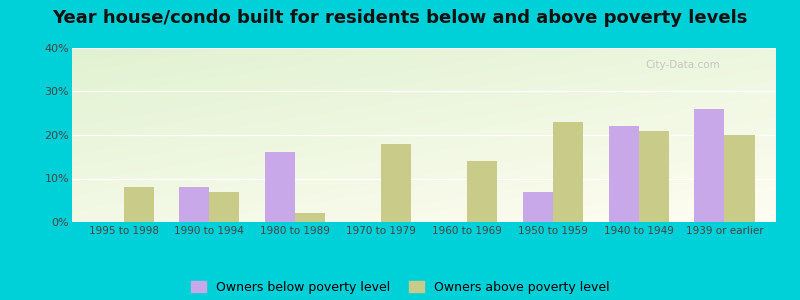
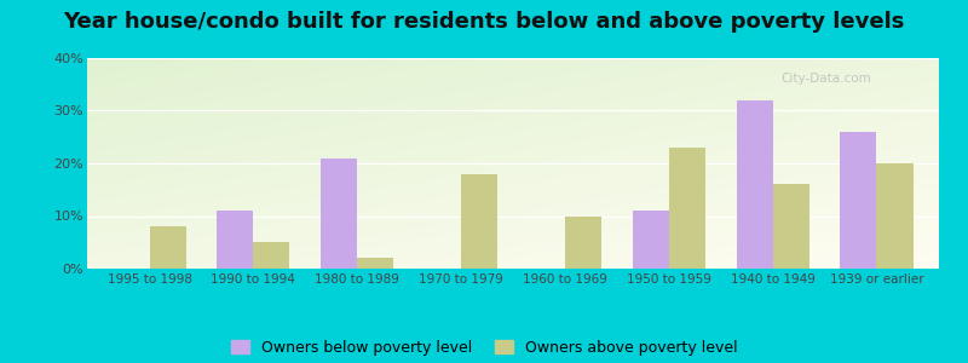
Owners below poverty level/1990 to 1994: 8% -> 11%
Owners above poverty level/1990 to 1994: 7% -> 5%
Owners below poverty level/1980 to 1989: 16% -> 21%
Owners above poverty level/1960 to 1969: 14% -> 10%
Owners below poverty level/1950 to 1959: 7% -> 11%
Owners below poverty level/1940 to 1949: 22% -> 32%
Owners above poverty level/1940 to 1949: 21% -> 16%
